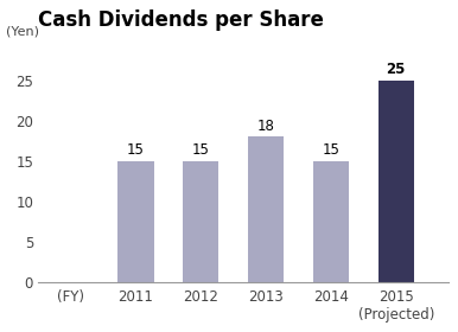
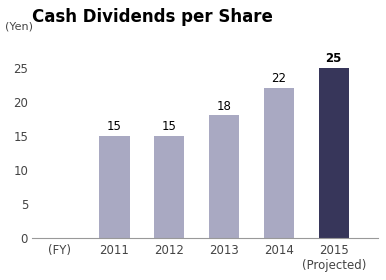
2014: 15 -> 22
